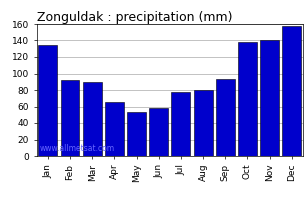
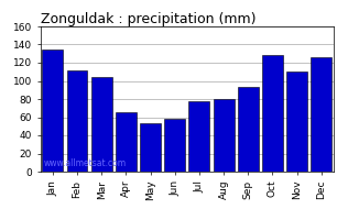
Feb: 92 -> 112
Mar: 90 -> 104
Oct: 138 -> 128
Nov: 140 -> 110
Dec: 158 -> 126
